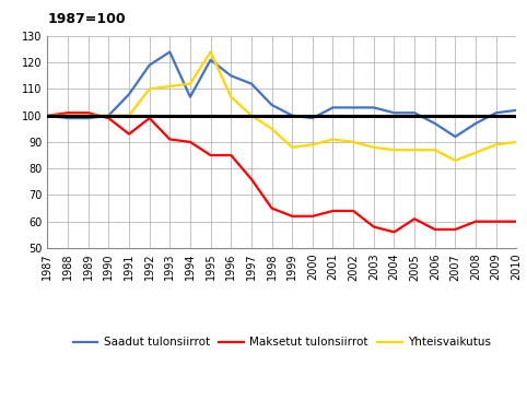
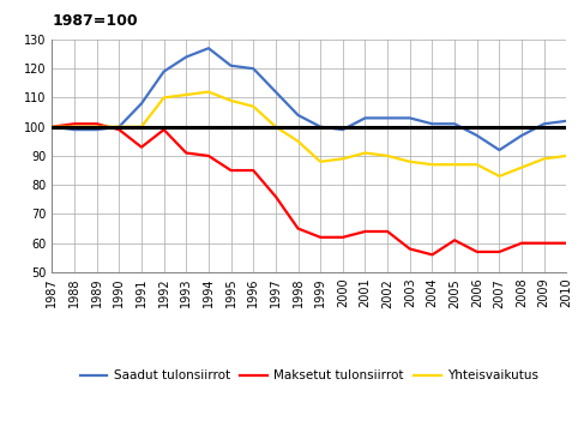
Saadut tulonsiirrot/1994: 107 -> 127
Yhteisvaikutus/1995: 124 -> 109
Saadut tulonsiirrot/1996: 115 -> 120
